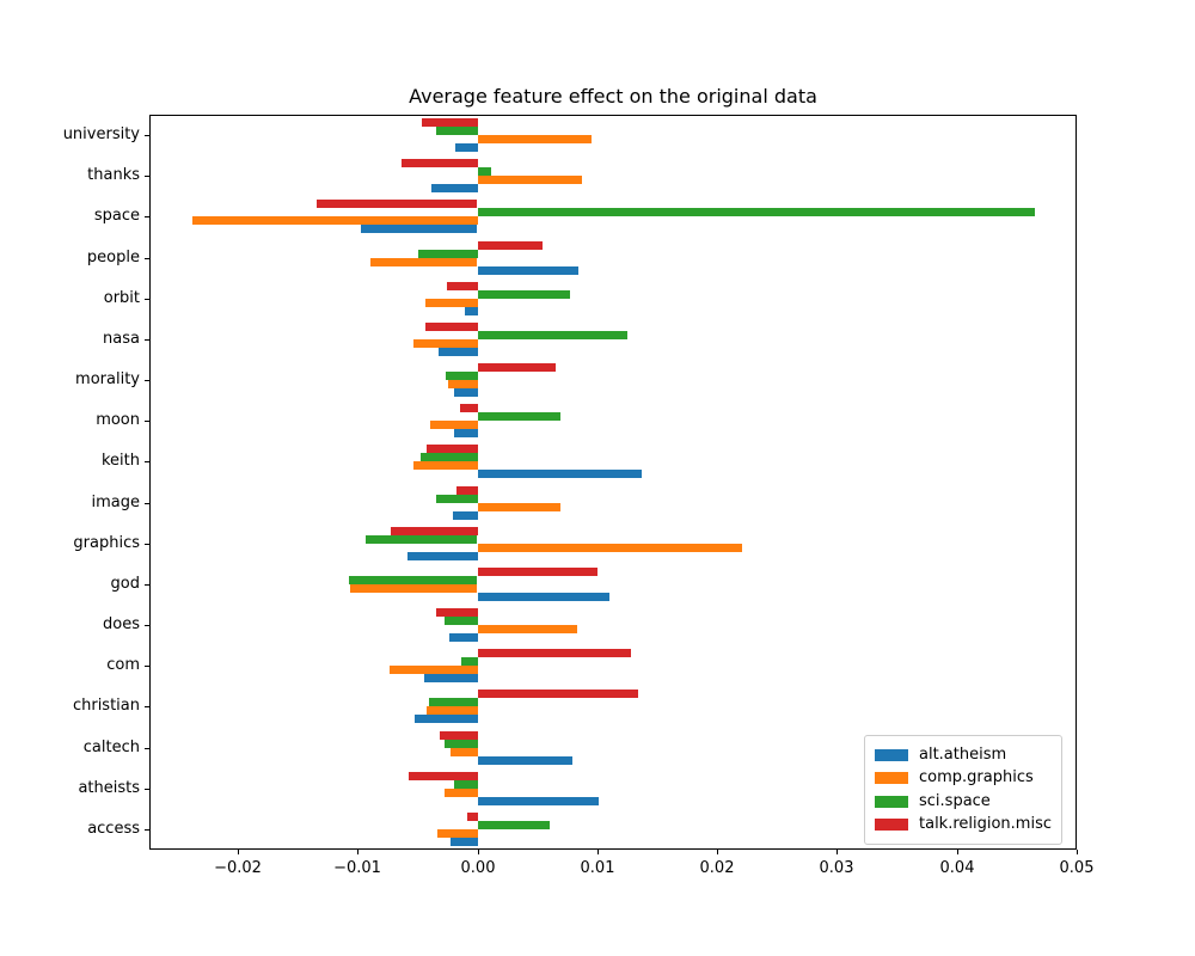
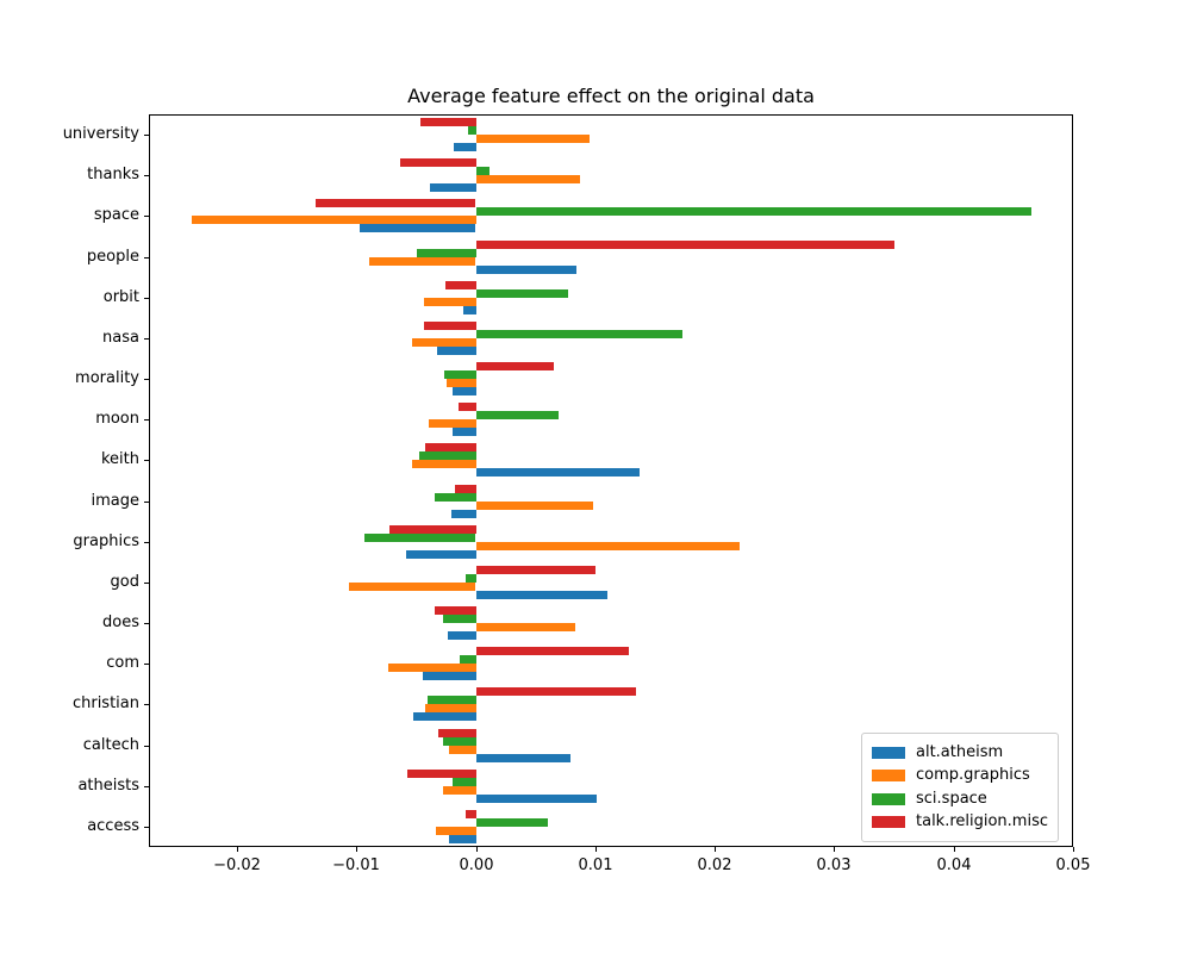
sci.space/university: -0.0035 -> -0.0007
talk.religion.misc/people: 0.0054 -> 0.0350
sci.space/nasa: 0.0125 -> 0.0173
comp.graphics/image: 0.0069 -> 0.0098
sci.space/god: -0.0107 -> -0.0009
